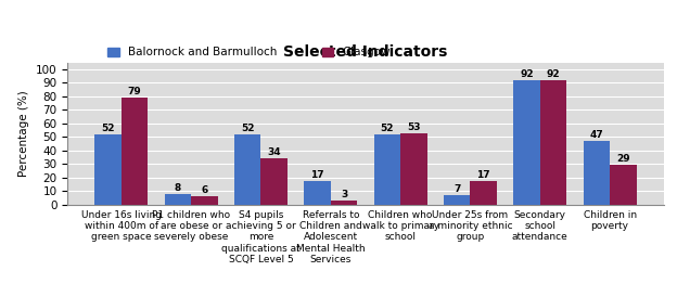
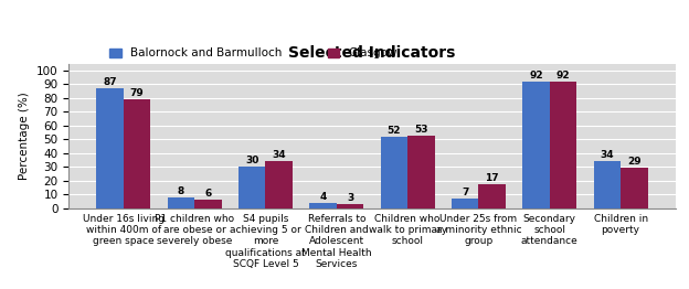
Balornock and Barmulloch/Under 16s living within 400m of green space: 52 -> 87
Balornock and Barmulloch/S4 pupils achieving 5 or more qualifications at SCQF Level 5: 52 -> 30
Balornock and Barmulloch/Referrals to Children and Adolescent Mental Health Services: 17 -> 4
Balornock and Barmulloch/Children in poverty: 47 -> 34
